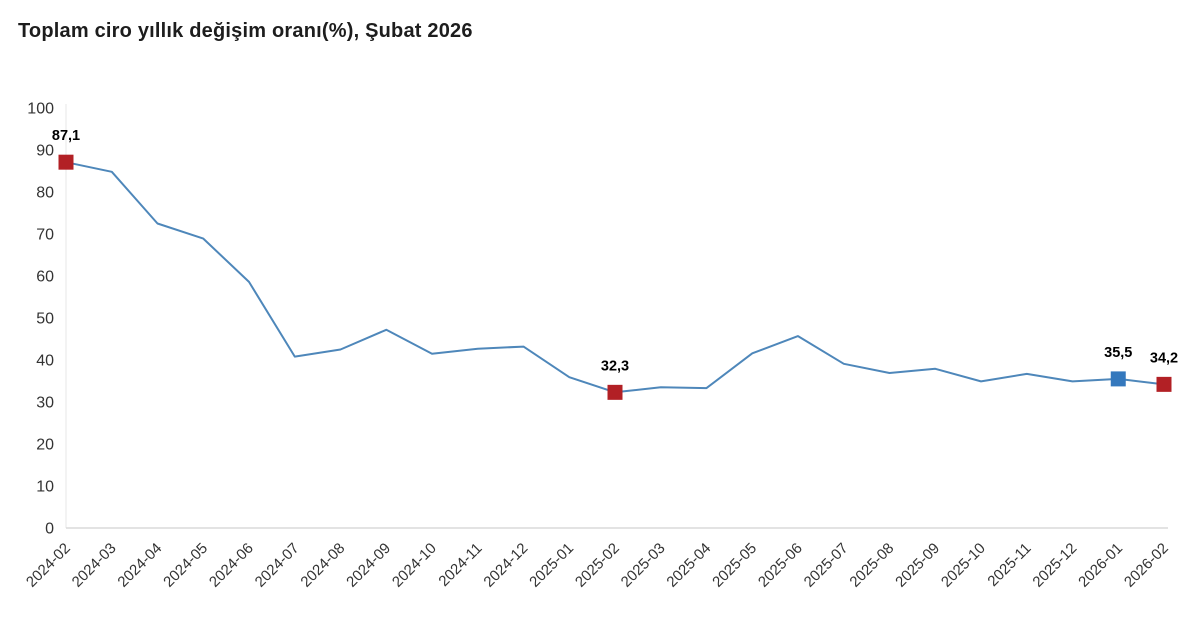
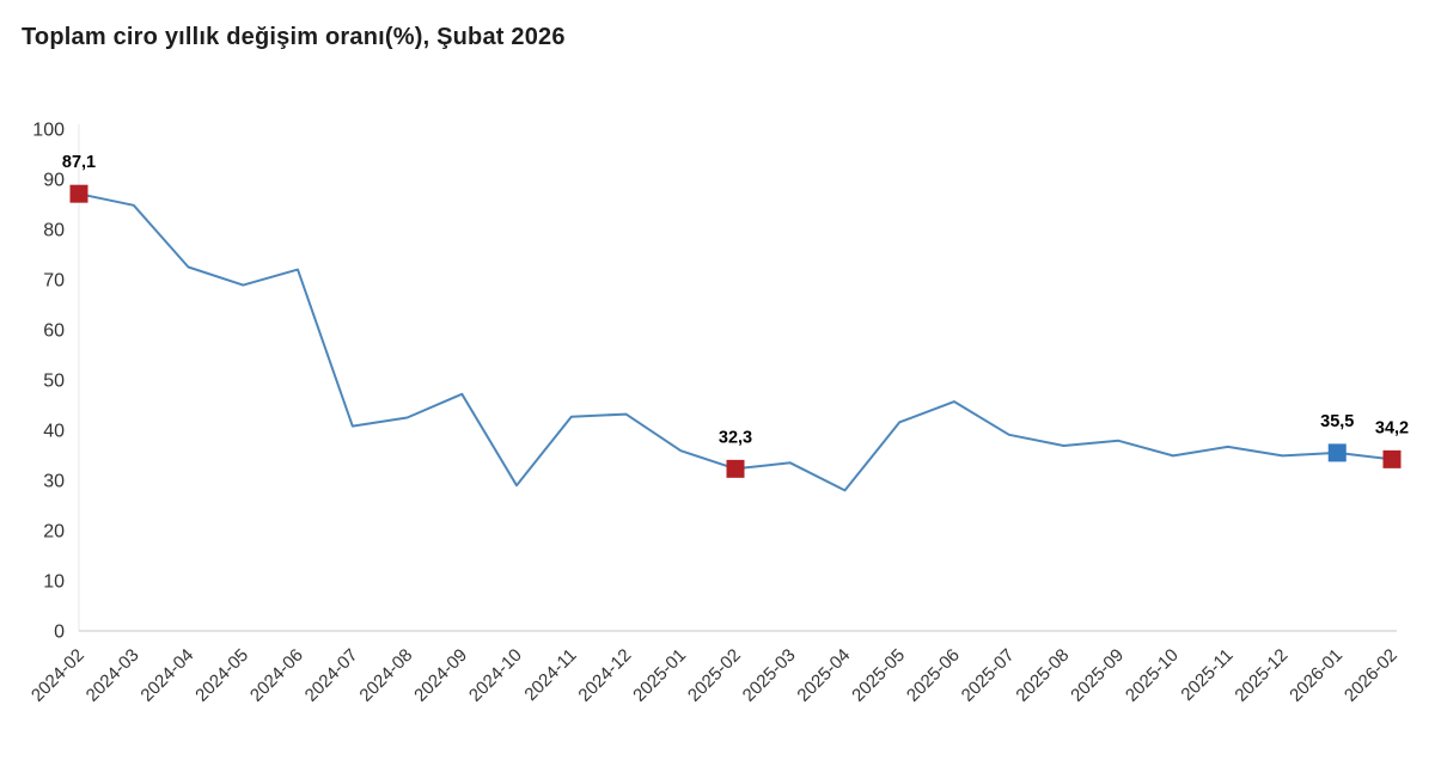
2024-06: 59 -> 72
2024-10: 42 -> 29
2025-04: 33 -> 28
